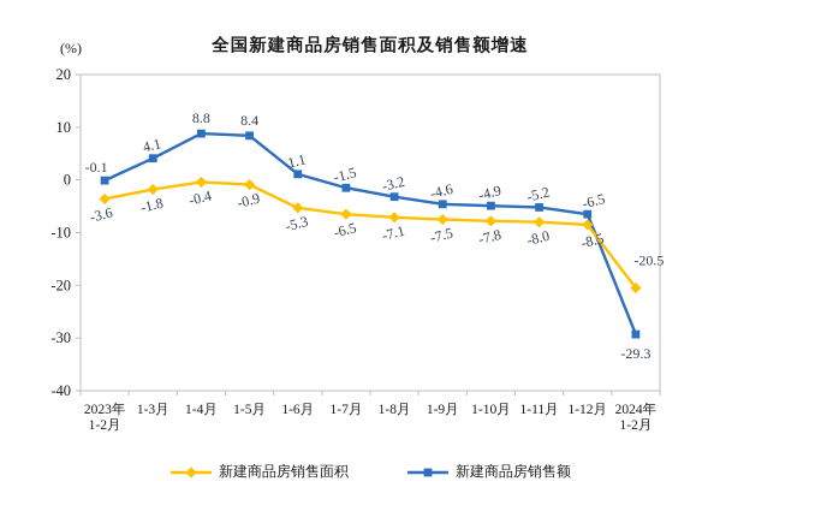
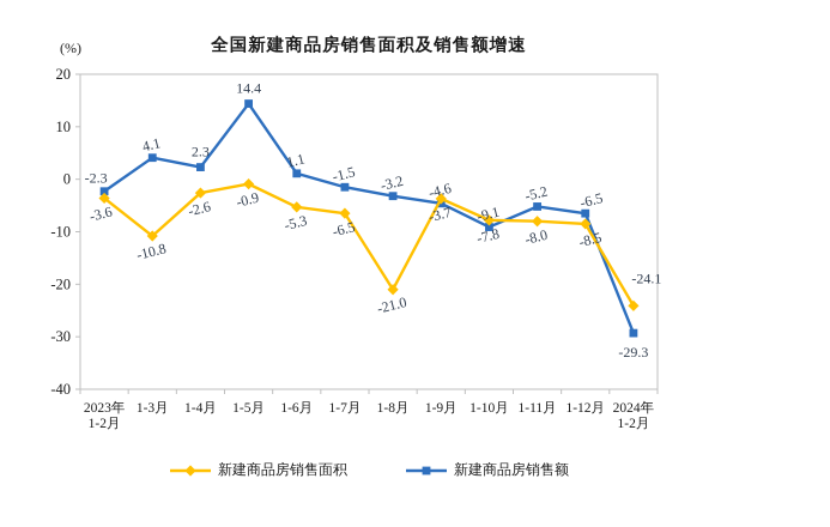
新建商品房销售额/2023年 1-2月: -0.1 -> -2.3
新建商品房销售面积/1-3月: -1.8 -> -10.8
新建商品房销售面积/1-4月: -0.4 -> -2.6
新建商品房销售额/1-4月: 8.8 -> 2.3
新建商品房销售额/1-5月: 8.4 -> 14.4
新建商品房销售面积/1-8月: -7.1 -> -21.0
新建商品房销售面积/1-9月: -7.5 -> -3.7
新建商品房销售额/1-10月: -4.9 -> -9.1
新建商品房销售面积/2024年 1-2月: -20.5 -> -24.1
